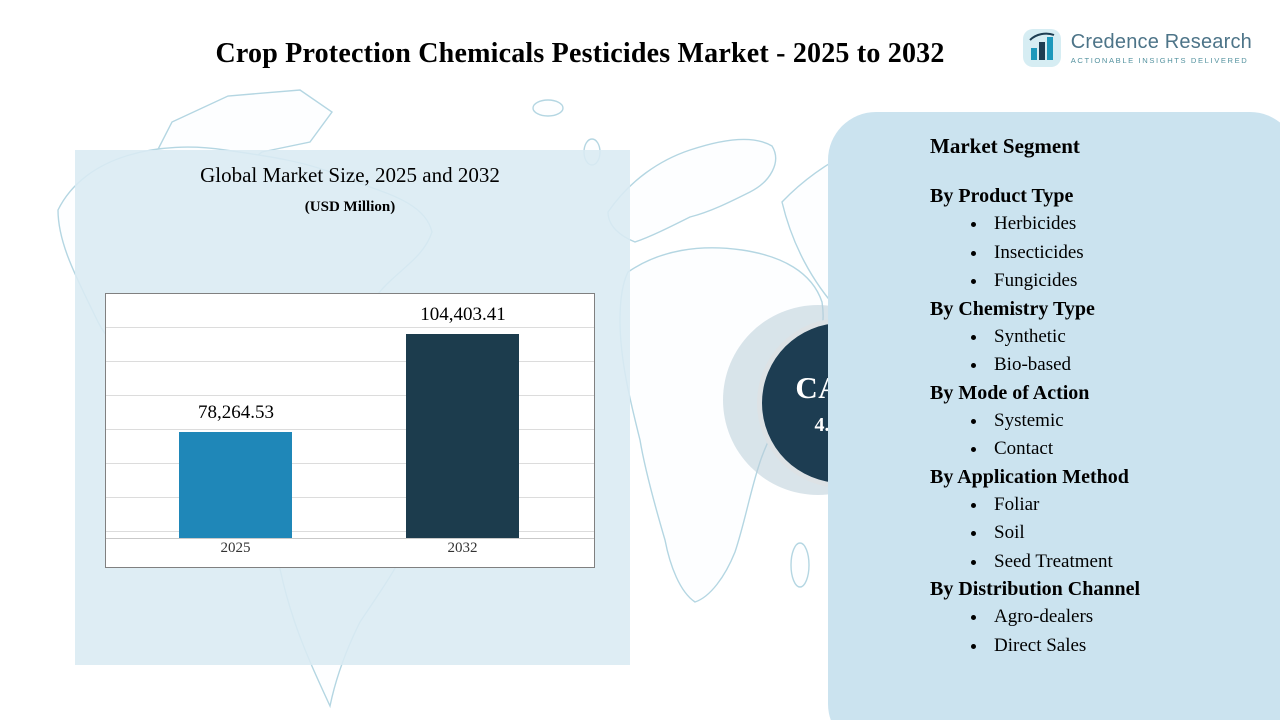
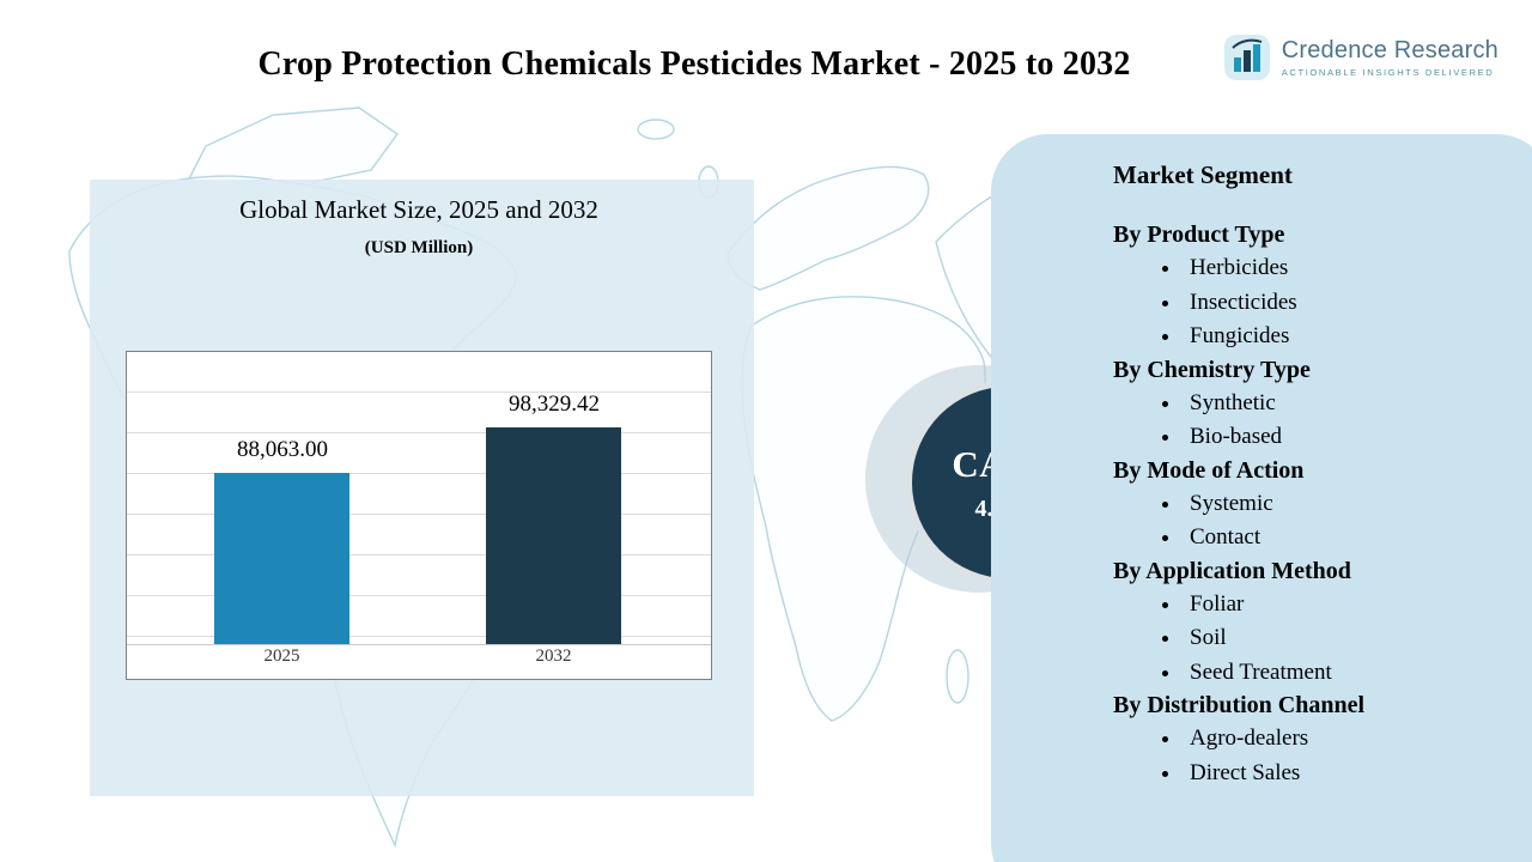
2025: 78,264.53 -> 88,063.00
2032: 104,403.41 -> 98,329.42
